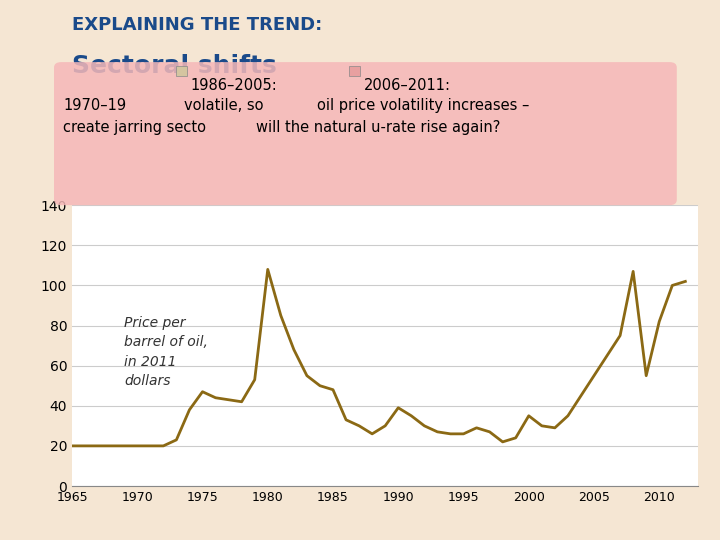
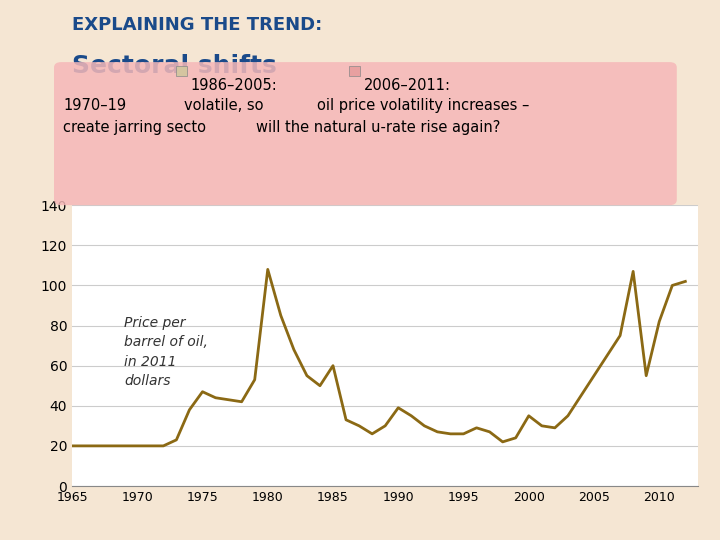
1985: 48 -> 60
